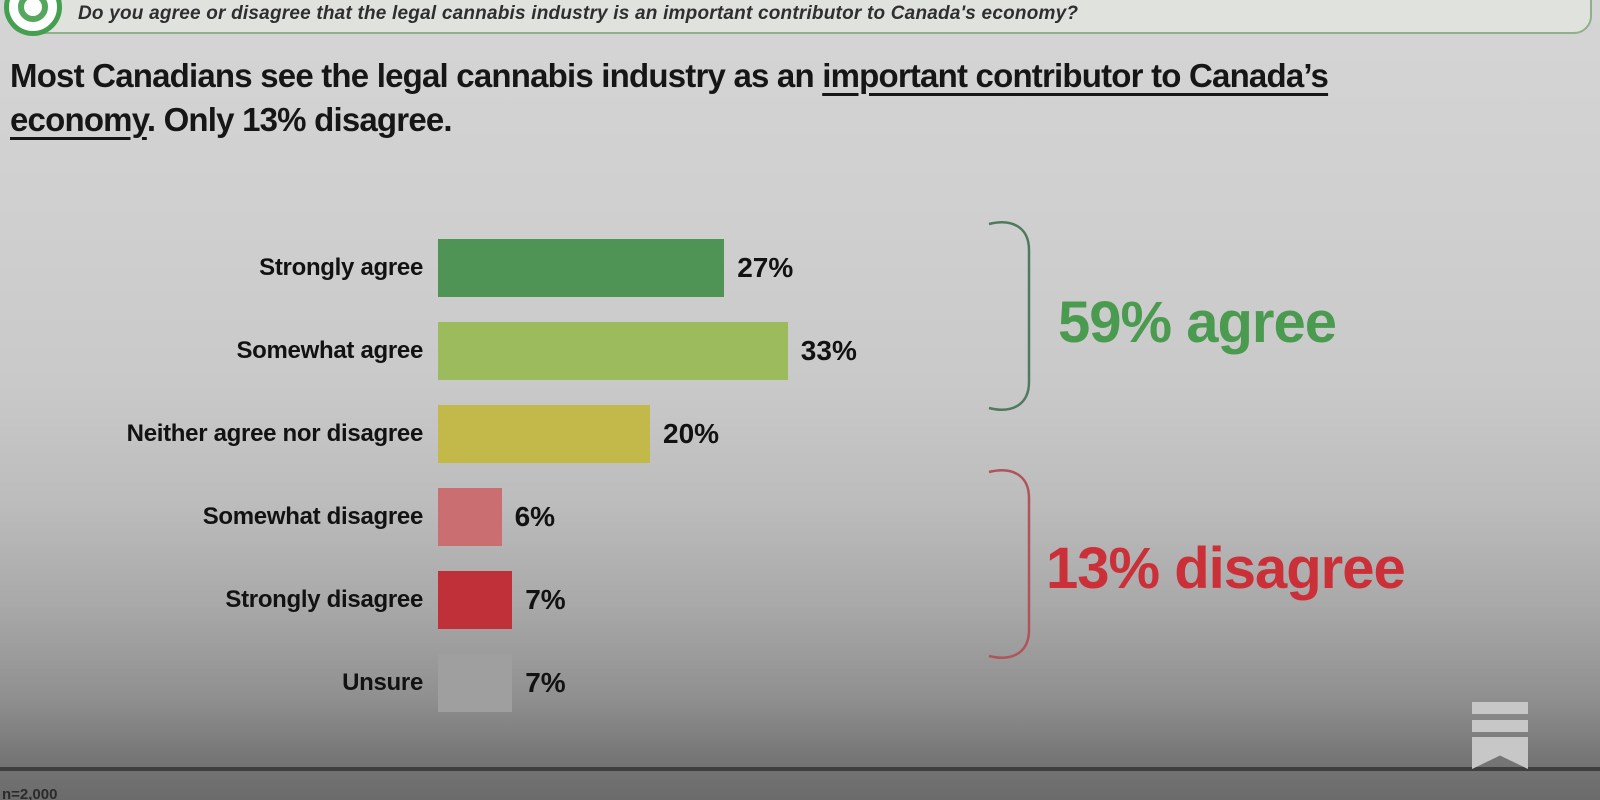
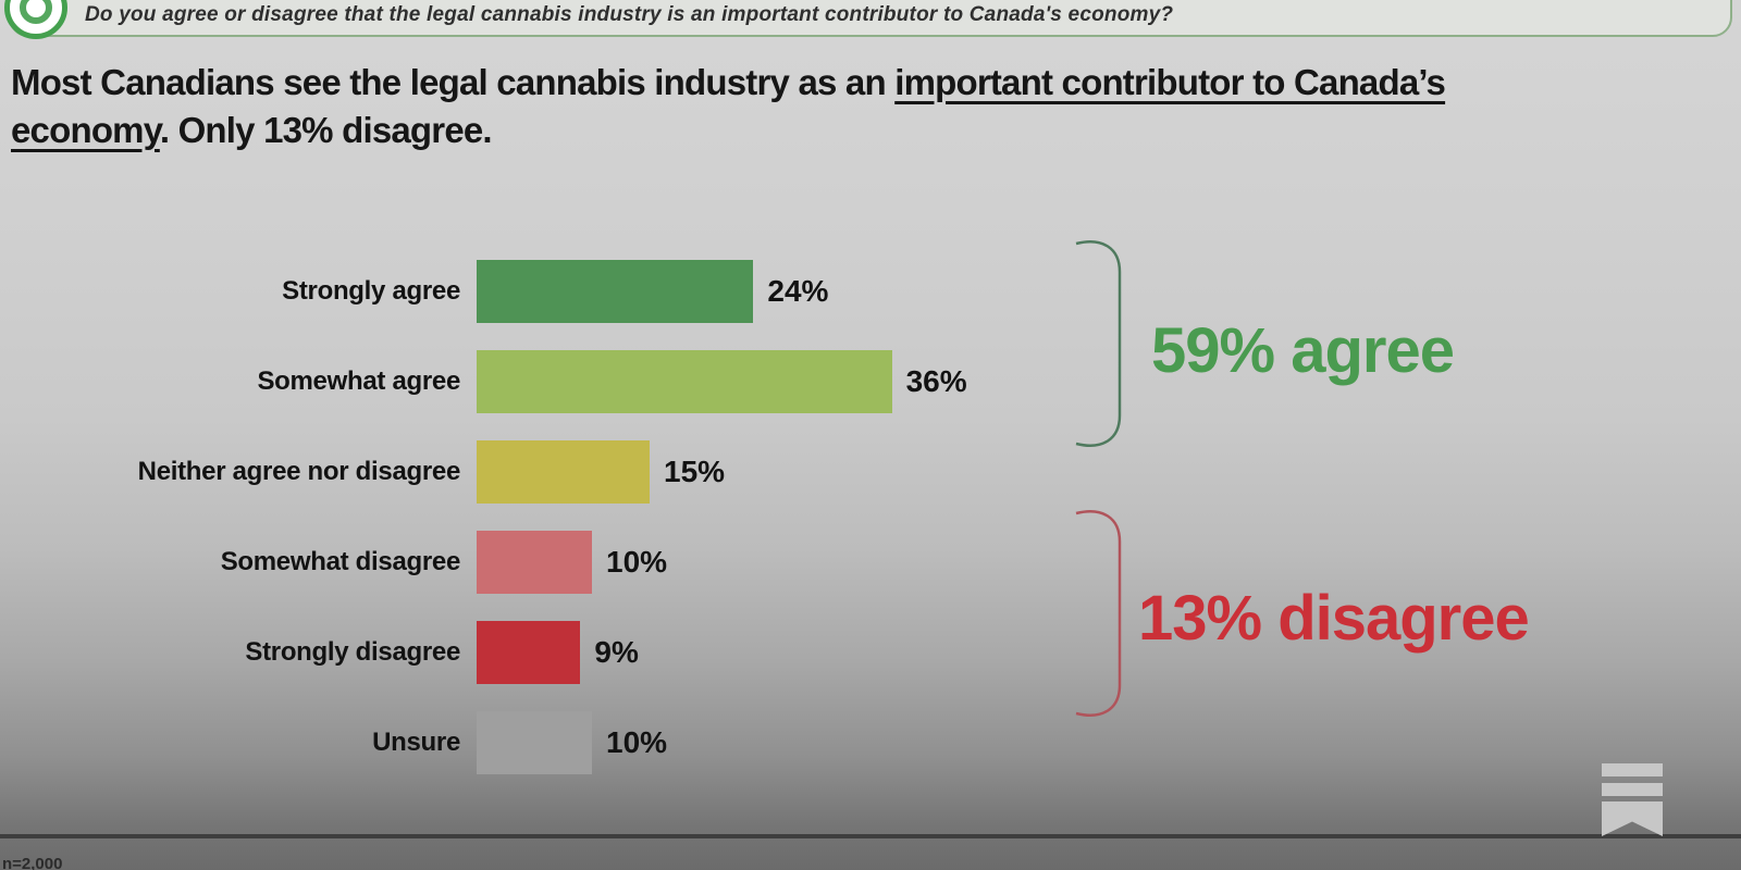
Strongly agree: 27% -> 24%
Somewhat agree: 33% -> 36%
Neither agree nor disagree: 20% -> 15%
Somewhat disagree: 6% -> 10%
Strongly disagree: 7% -> 9%
Unsure: 7% -> 10%
